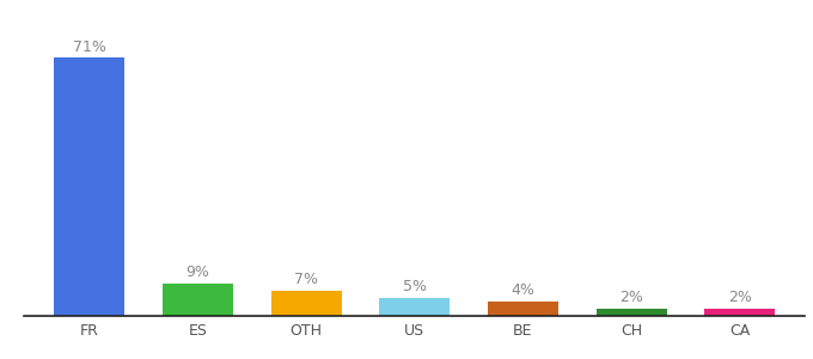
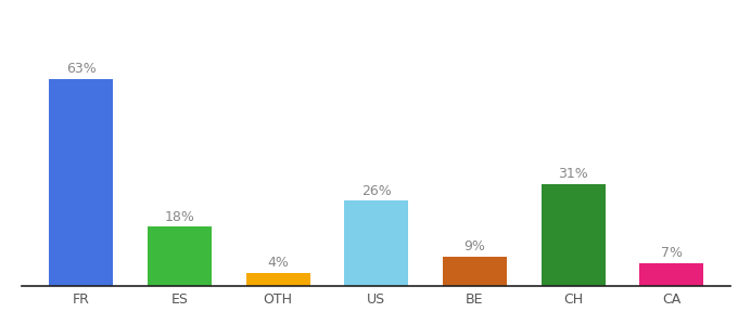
FR: 71% -> 63%
ES: 9% -> 18%
OTH: 7% -> 4%
US: 5% -> 26%
BE: 4% -> 9%
CH: 2% -> 31%
CA: 2% -> 7%
